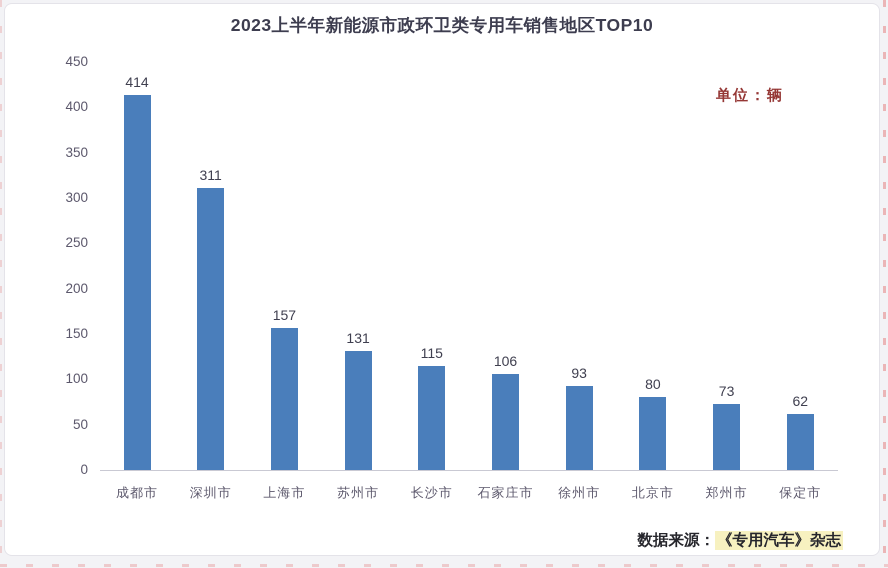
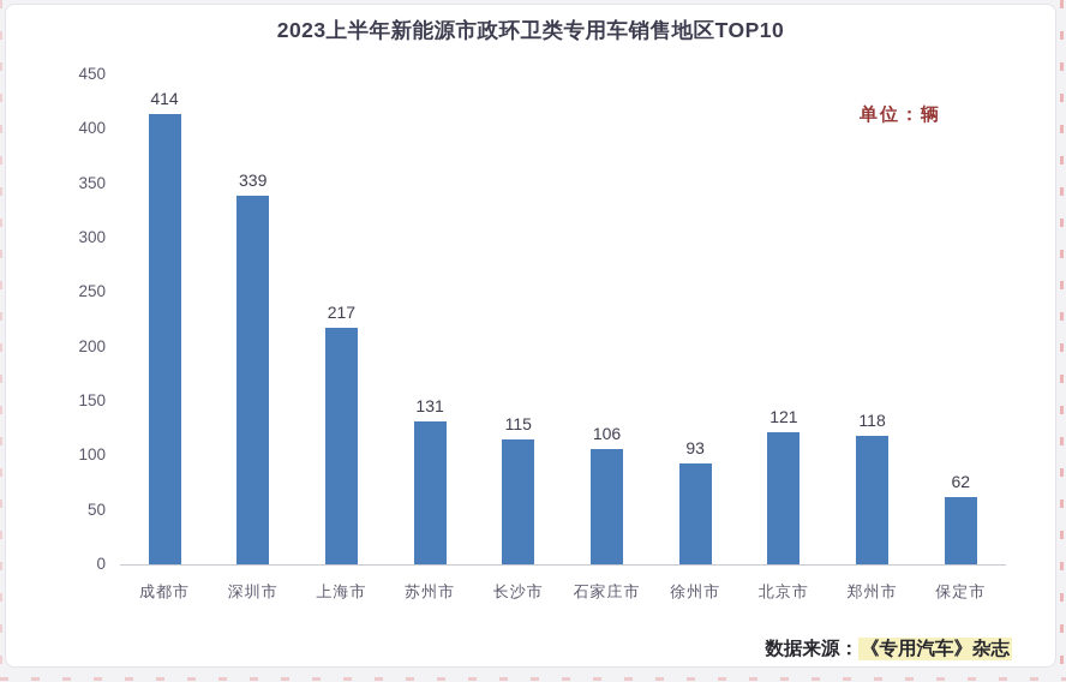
深圳市: 311 -> 339
上海市: 157 -> 217
北京市: 80 -> 121
郑州市: 73 -> 118
